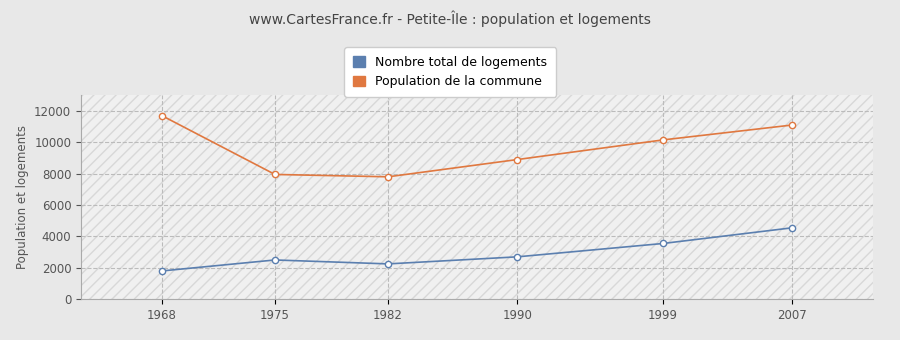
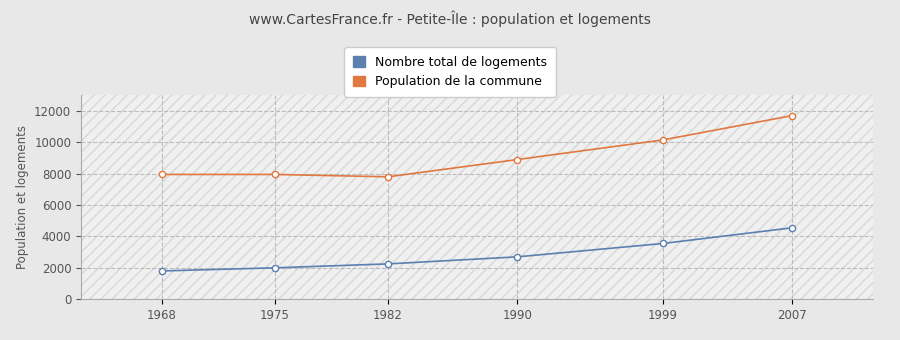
Population de la commune/1968: 11700 -> 8000
Nombre total de logements/1975: 2500 -> 2000
Population de la commune/2007: 11100 -> 11700
